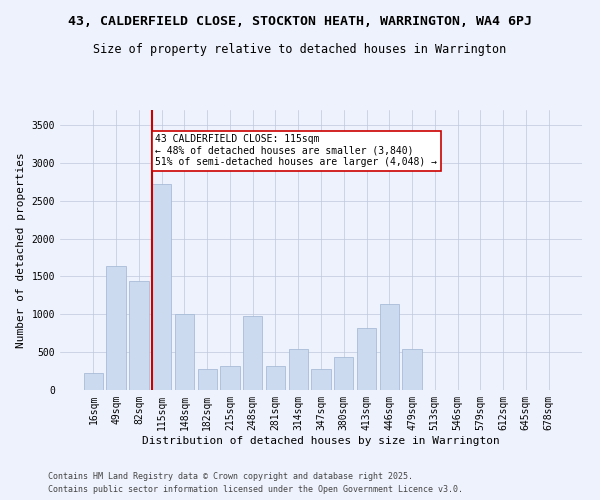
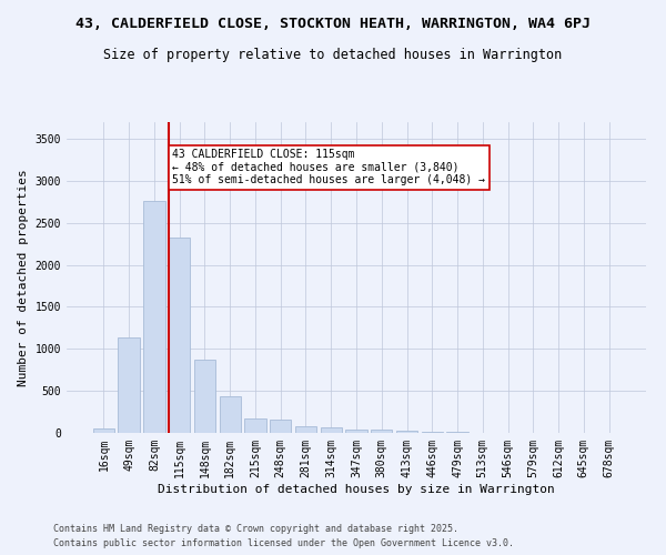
16sqm: 220 -> 50
49sqm: 1640 -> 1130
82sqm: 1440 -> 2760
115sqm: 2720 -> 2330
148sqm: 1000 -> 870
182sqm: 280 -> 440
215sqm: 320 -> 180
248sqm: 980 -> 160
281sqm: 320 -> 80
314sqm: 540 -> 60
347sqm: 280 -> 40
380sqm: 440 -> 40
413sqm: 820 -> 30
446sqm: 1140 -> 20
479sqm: 540 -> 20
